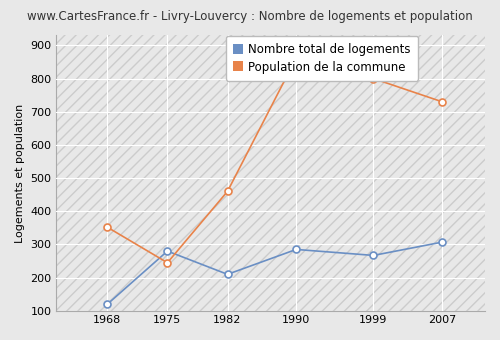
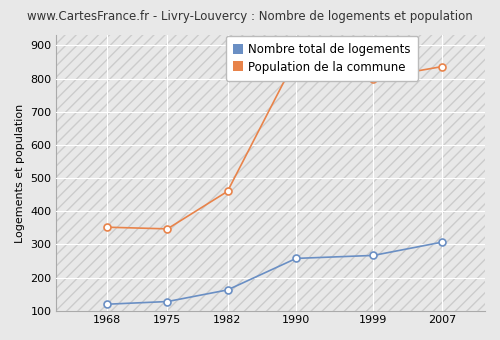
Nombre total de logements/1975: 280 -> 128
Population de la commune/1975: 245 -> 347
Nombre total de logements/1982: 210 -> 163
Nombre total de logements/1990: 285 -> 258
Population de la commune/2007: 730 -> 836
